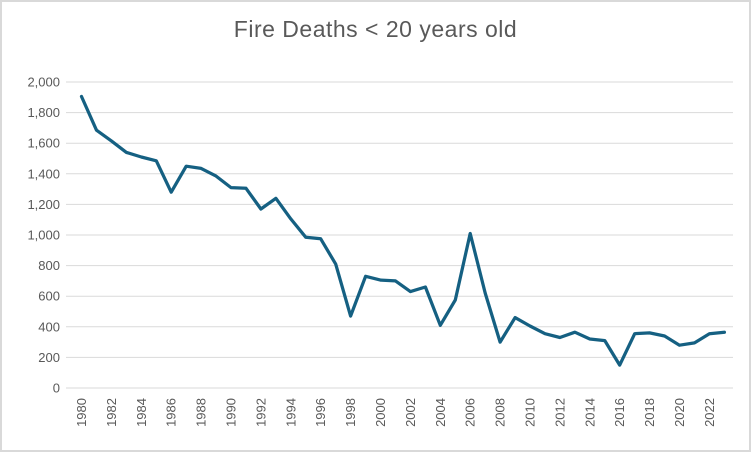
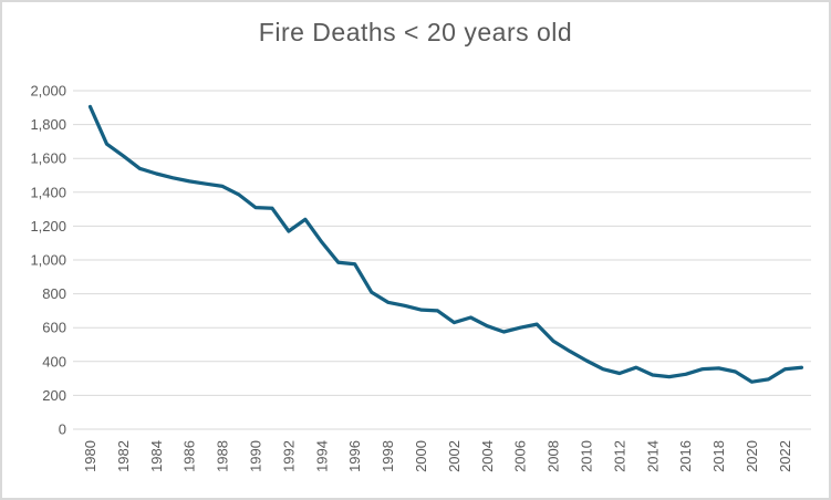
1986: 1280 -> 1460
1998: 470 -> 750
2004: 410 -> 610
2006: 1010 -> 600
2008: 300 -> 520
2016: 150 -> 320
